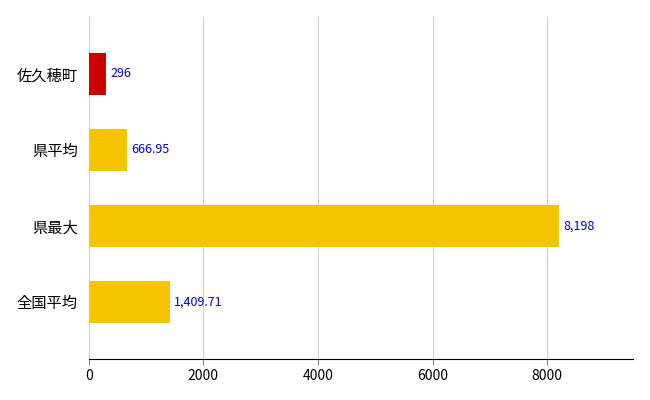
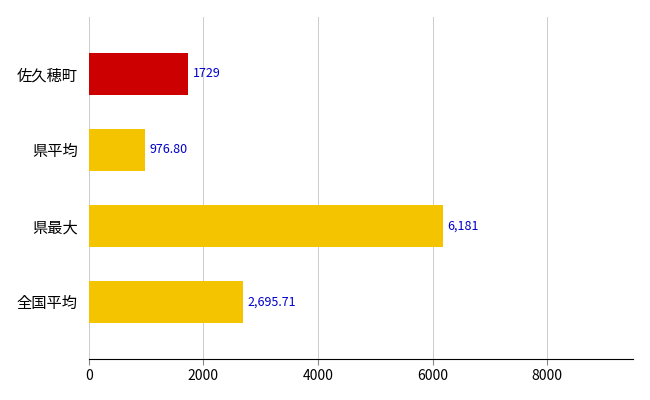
佐久穂町: 296 -> 1729
県平均: 666.95 -> 976.80
県最大: 8,198 -> 6,181
全国平均: 1,409.71 -> 2,695.71
